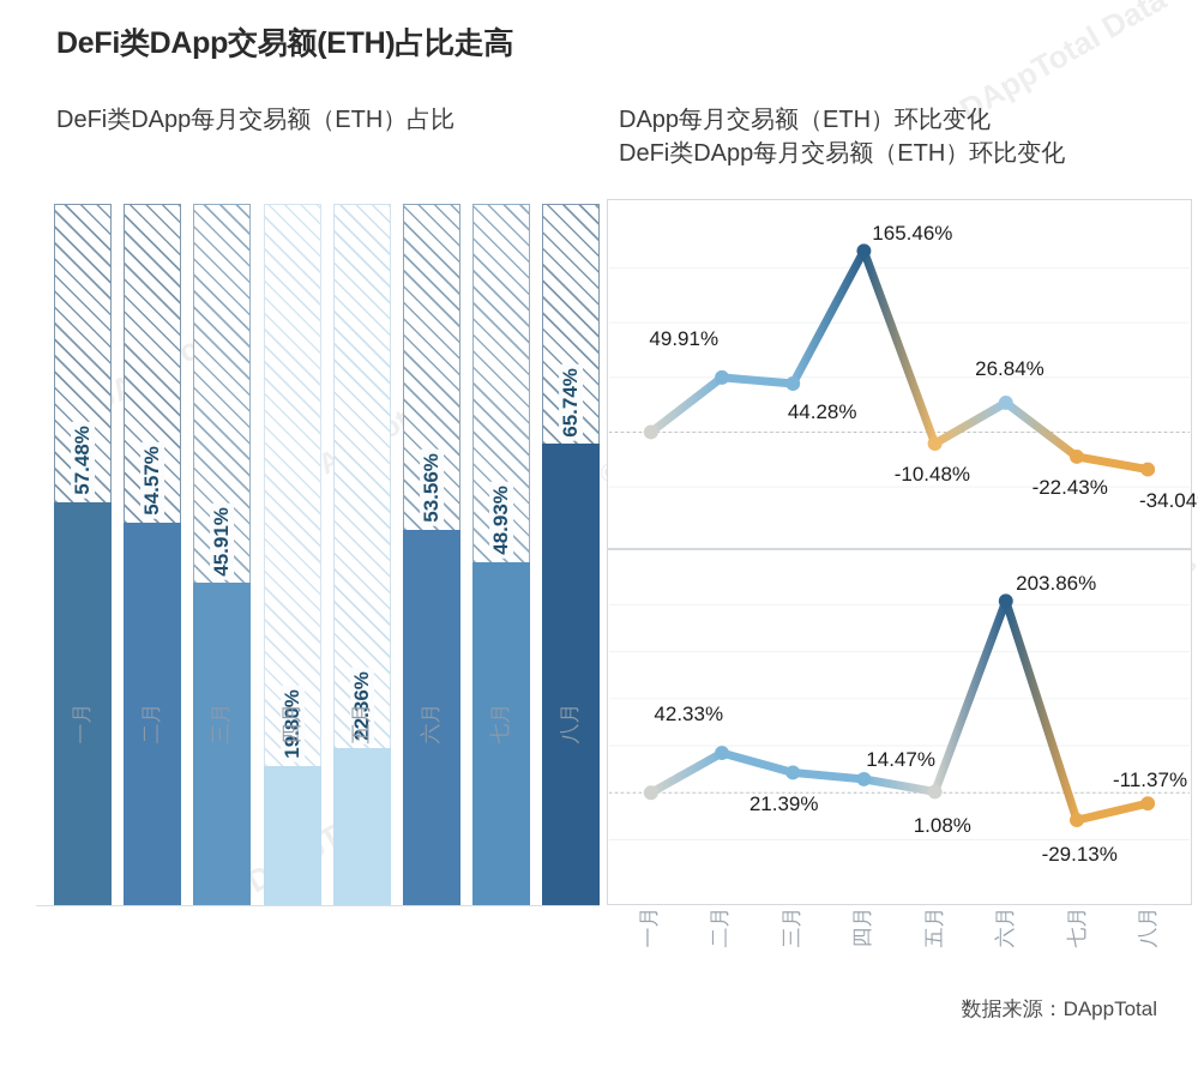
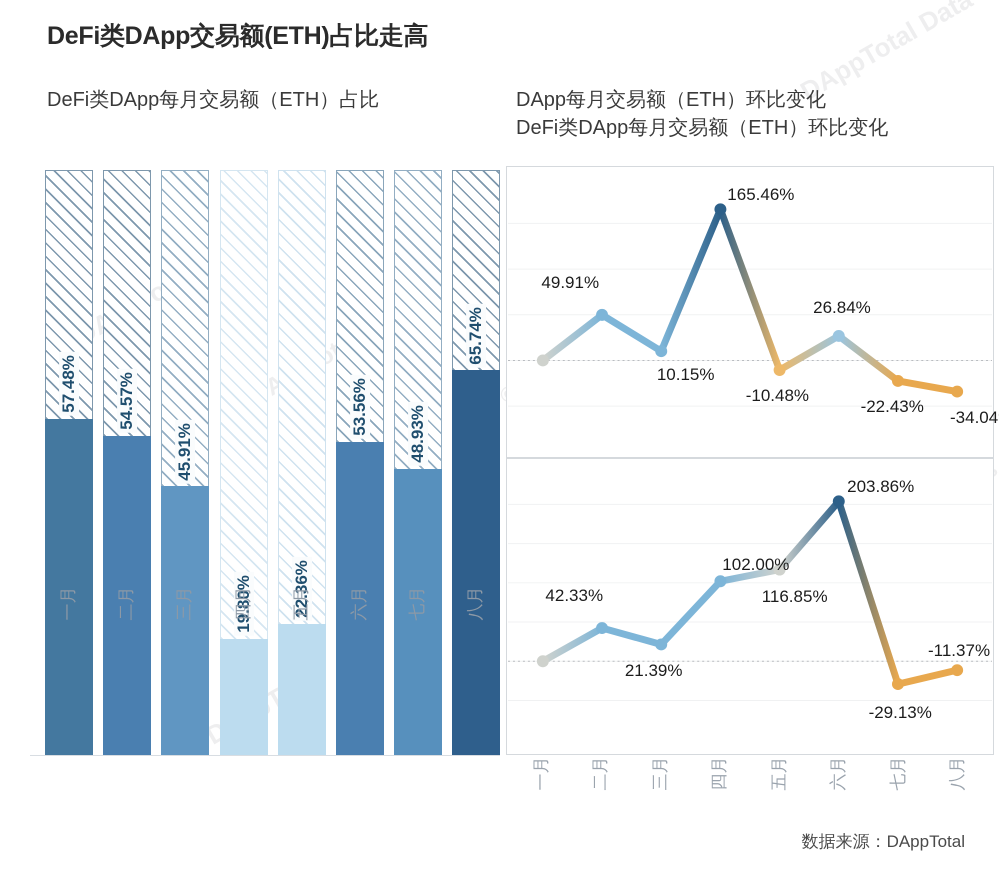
DApp每月交易额（ETH）环比变化/三月: 44.28% -> 10.15%
DeFi类DApp每月交易额（ETH）环比变化/四月: 14.47% -> 102.00%
DeFi类DApp每月交易额（ETH）环比变化/五月: 1.08% -> 116.85%
